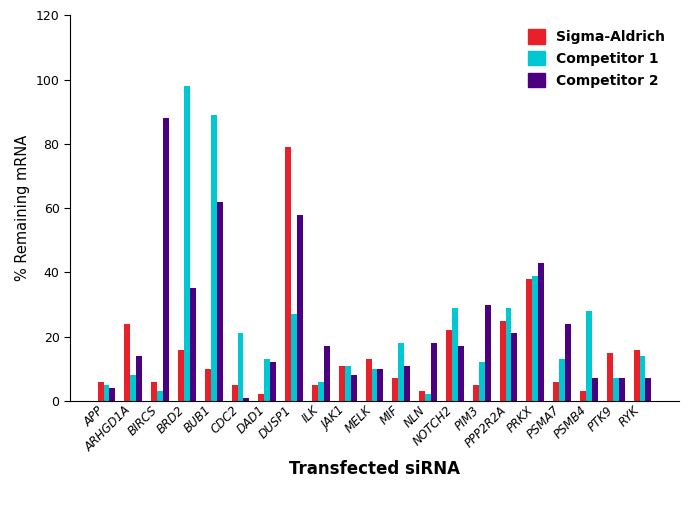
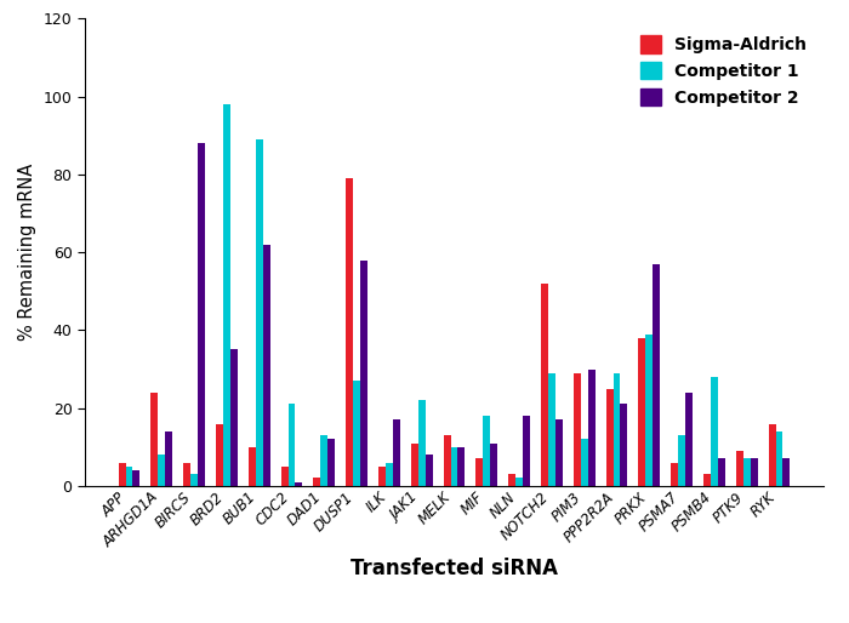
Competitor 1/JAK1: 11 -> 22
Sigma-Aldrich/NOTCH2: 22 -> 52
Sigma-Aldrich/PIM3: 5 -> 29
Competitor 2/PRKX: 43 -> 57
Sigma-Aldrich/PTK9: 15 -> 9
